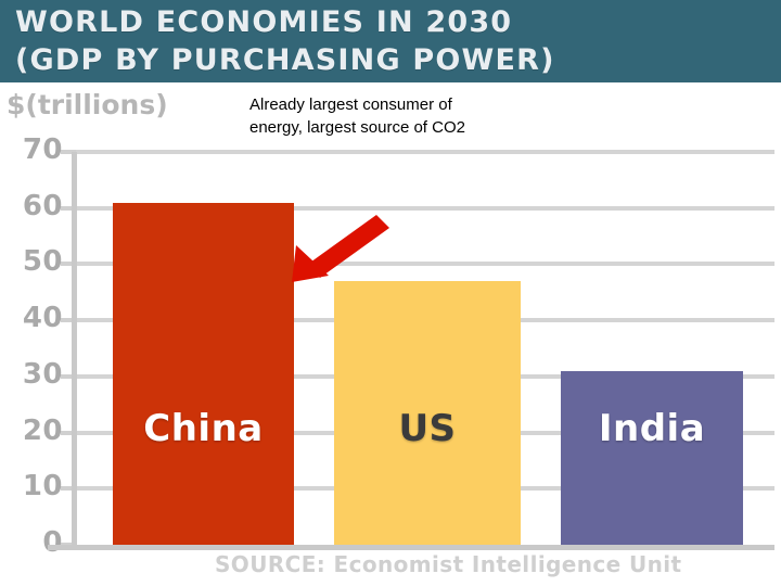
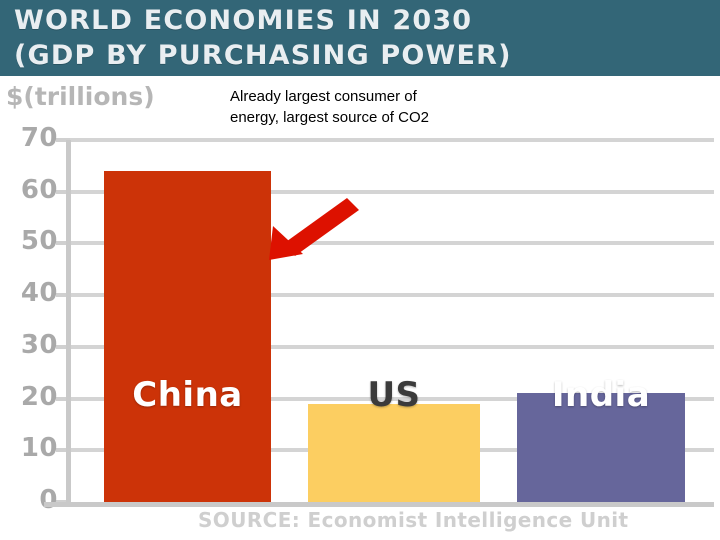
China: 61 -> 64
US: 47 -> 19
India: 31 -> 21
